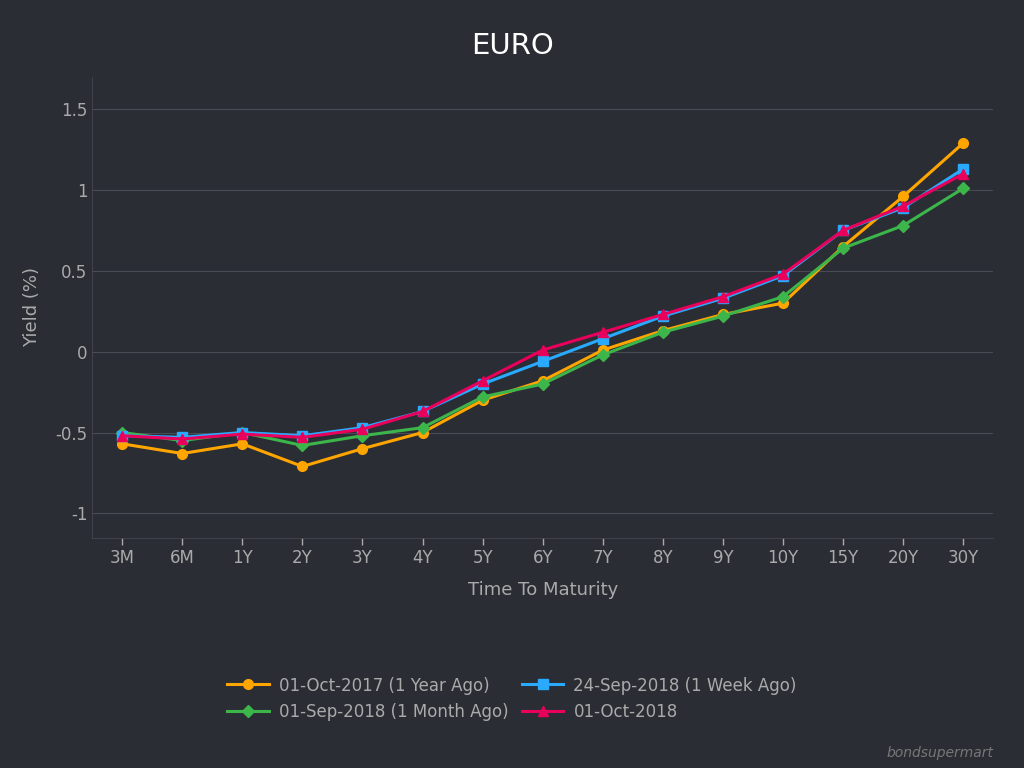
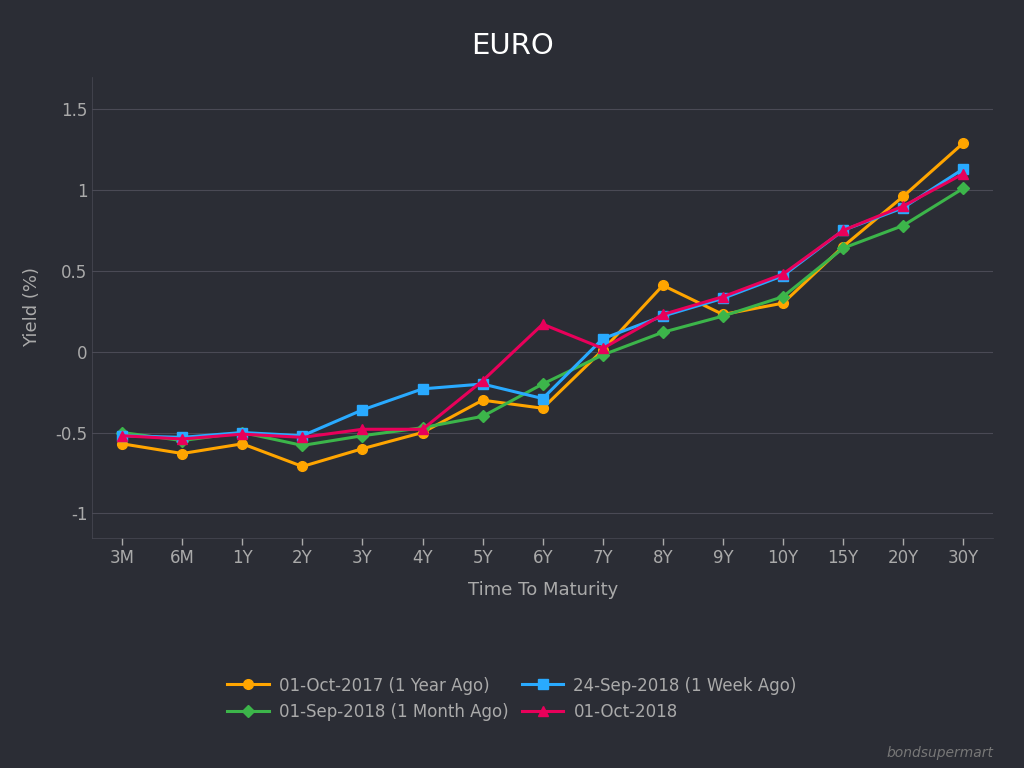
24-Sep-2018 (1 Week Ago)/3Y: -0.47 -> -0.36
24-Sep-2018 (1 Week Ago)/4Y: -0.37 -> -0.23
01-Oct-2018/4Y: -0.37 -> -0.48
01-Sep-2018 (1 Month Ago)/5Y: -0.28 -> -0.40
01-Oct-2017 (1 Year Ago)/6Y: -0.18 -> -0.35
24-Sep-2018 (1 Week Ago)/6Y: -0.06 -> -0.29
01-Oct-2018/6Y: 0.01 -> 0.17
01-Oct-2018/7Y: 0.12 -> 0.02
01-Oct-2017 (1 Year Ago)/8Y: 0.13 -> 0.41
